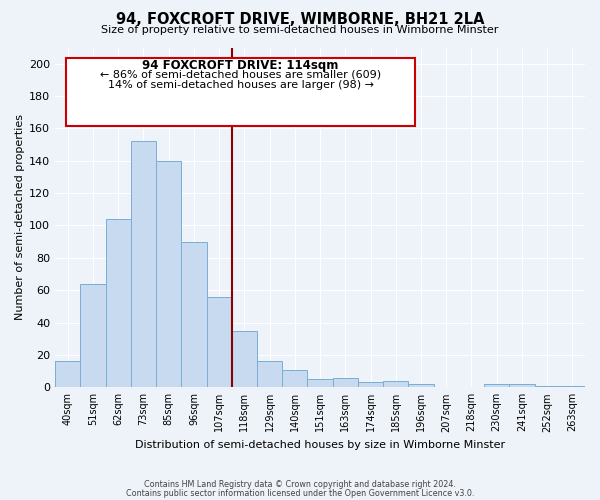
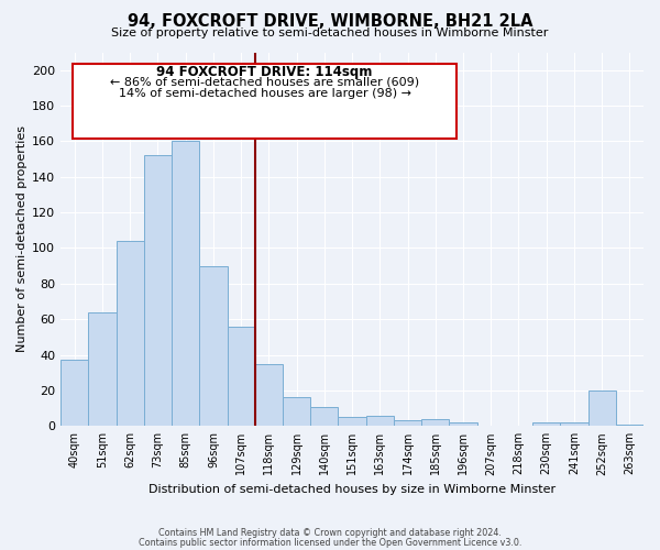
40sqm: 16 -> 37
85sqm: 140 -> 160
252sqm: 1 -> 20
